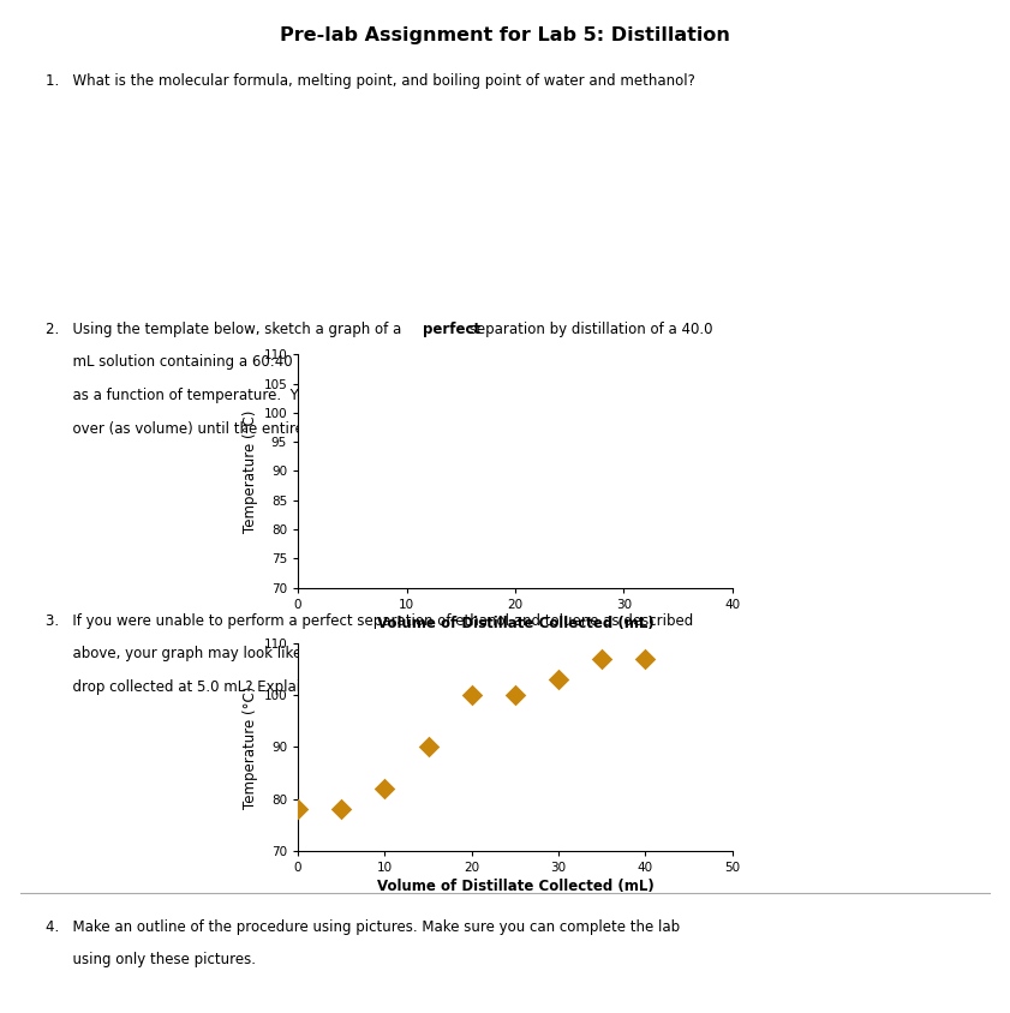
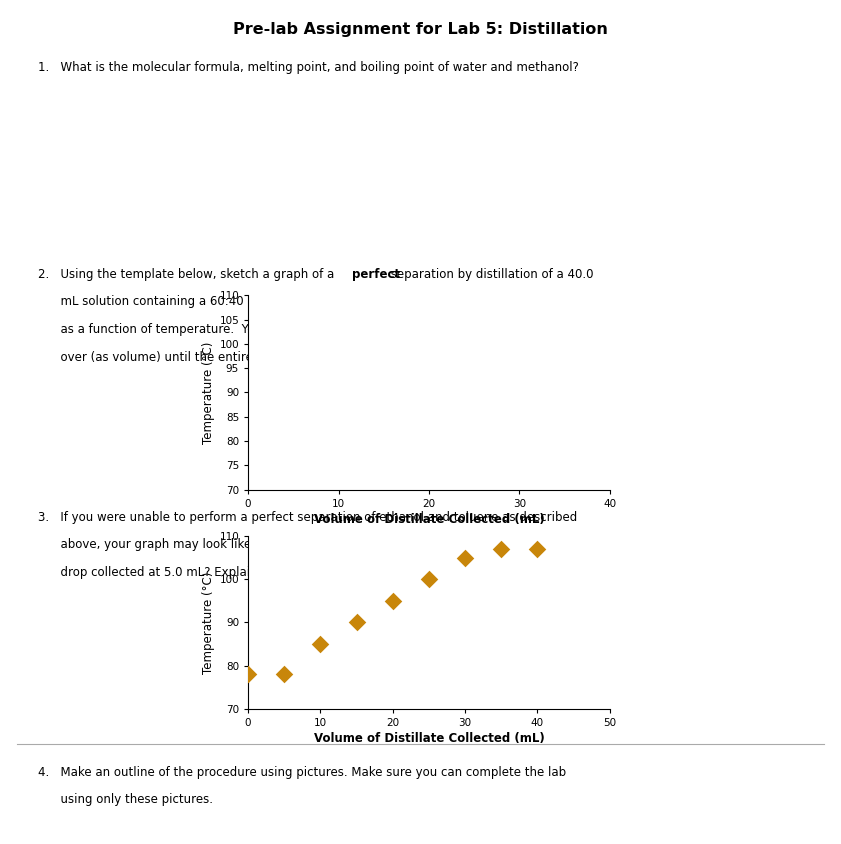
10: 82 -> 85
20: 100 -> 95
30: 103 -> 105
